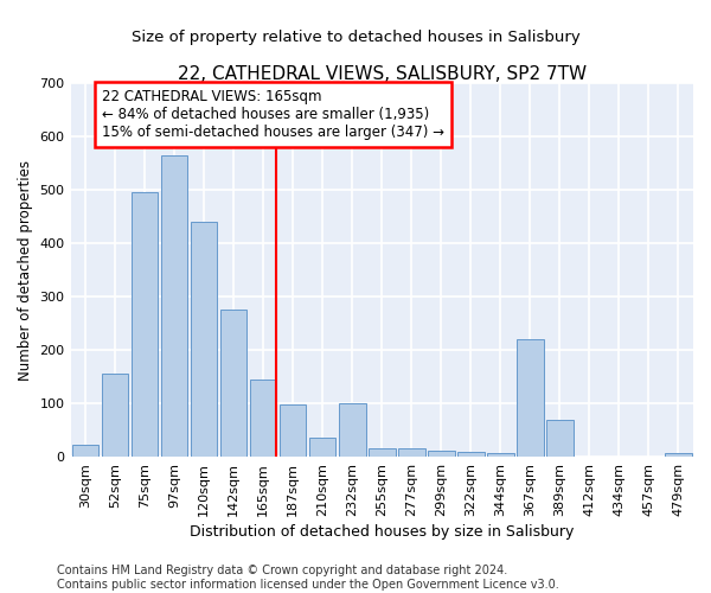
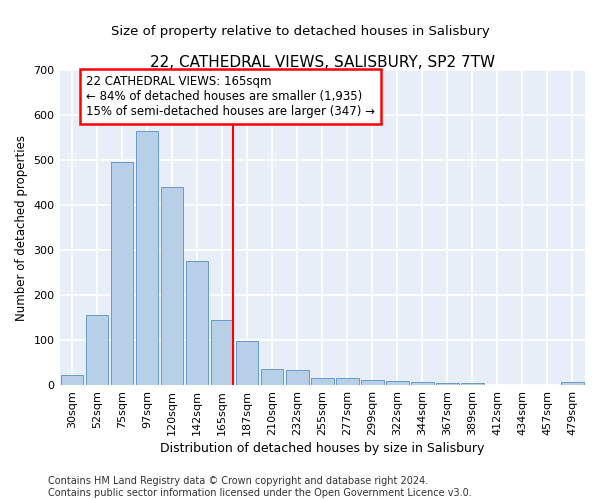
232sqm: 100 -> 33
367sqm: 220 -> 5
389sqm: 70 -> 5
